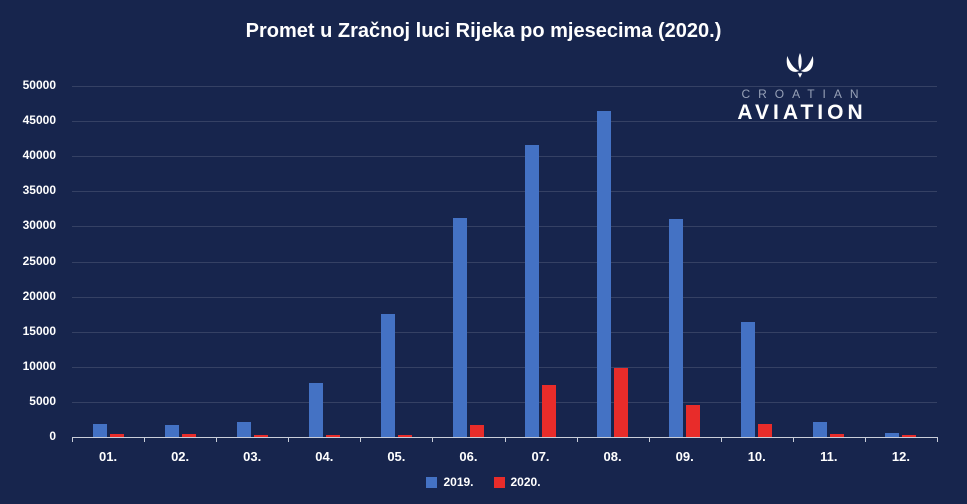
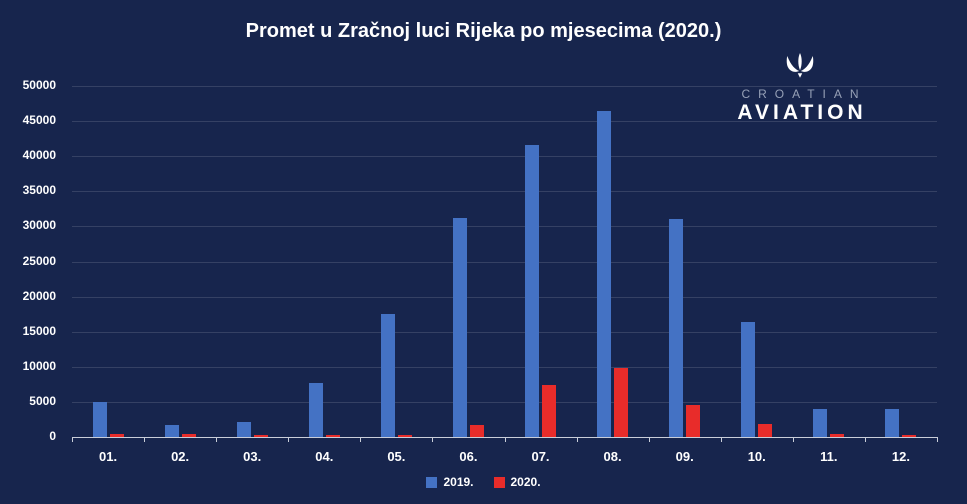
2019./01.: 2000 -> 5000
2019./11.: 2000 -> 4000
2019./12.: 1000 -> 4000
